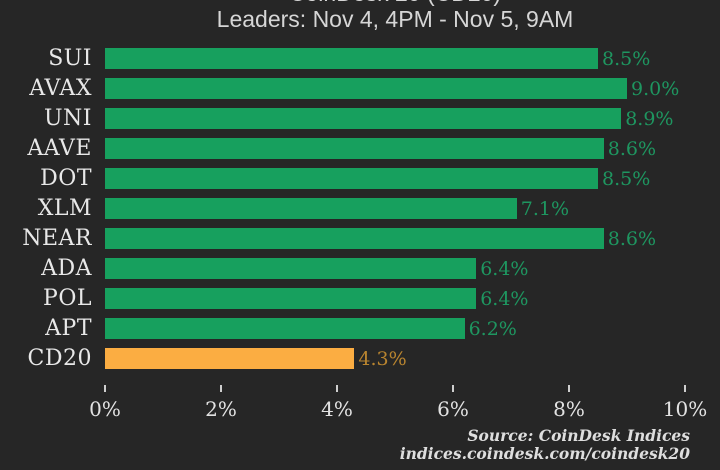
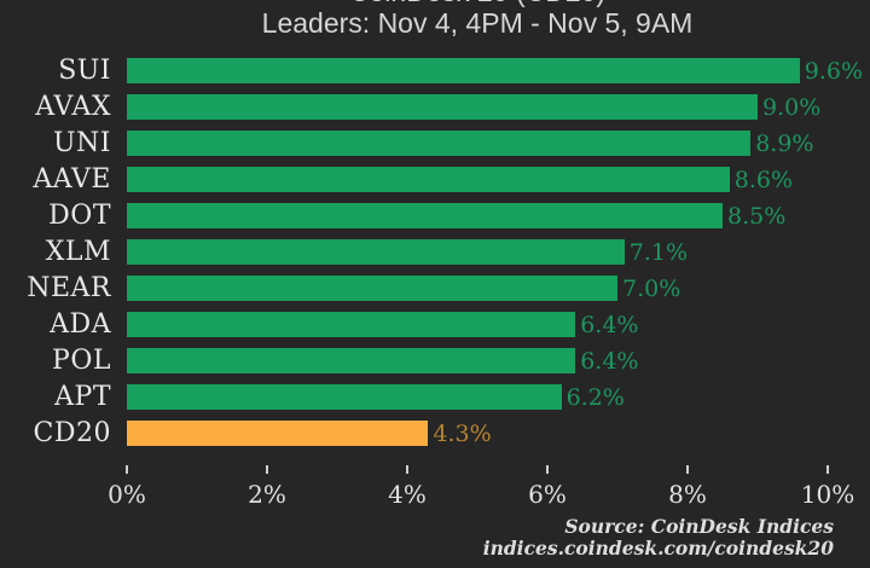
SUI: 8.5% -> 9.6%
NEAR: 8.6% -> 7.0%
